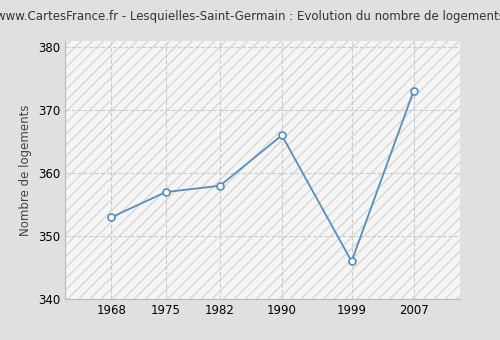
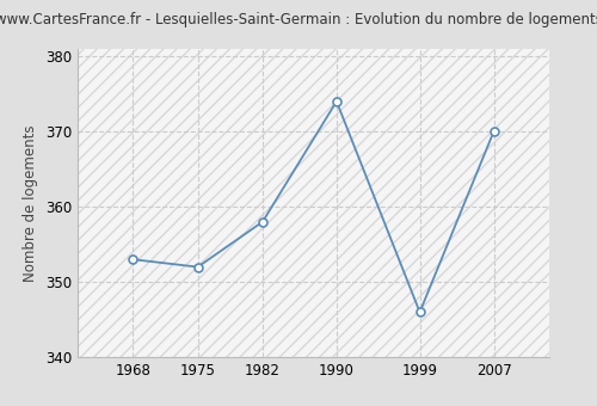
1975: 357 -> 352
1990: 366 -> 374
2007: 373 -> 370
